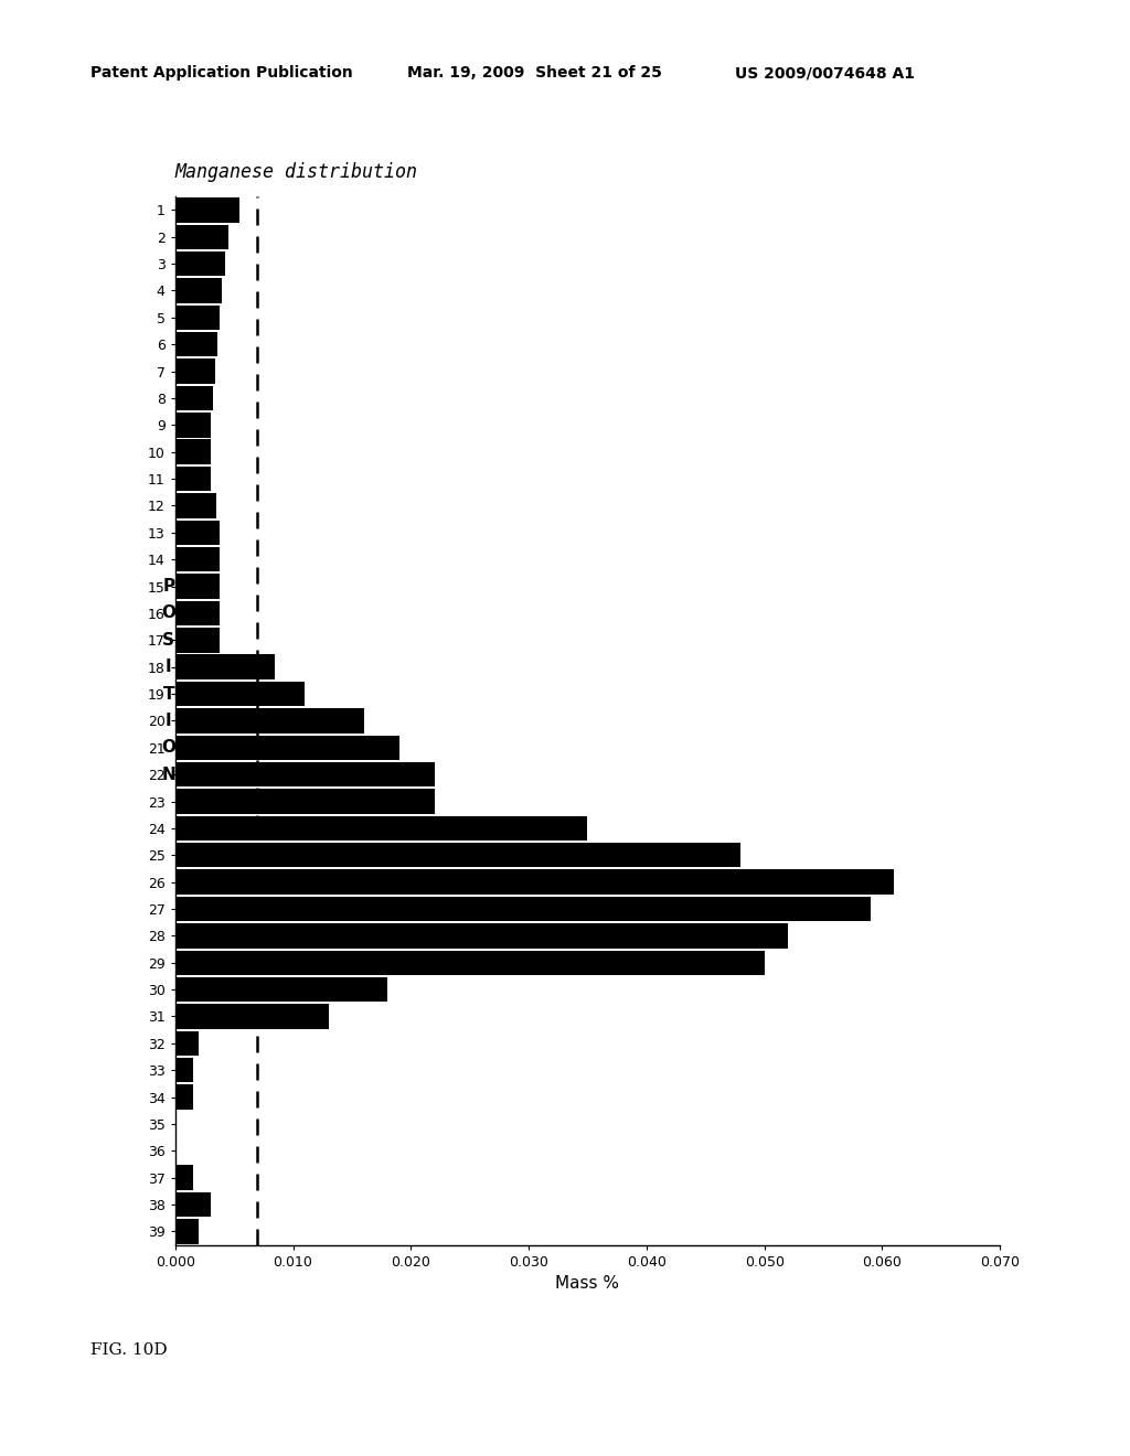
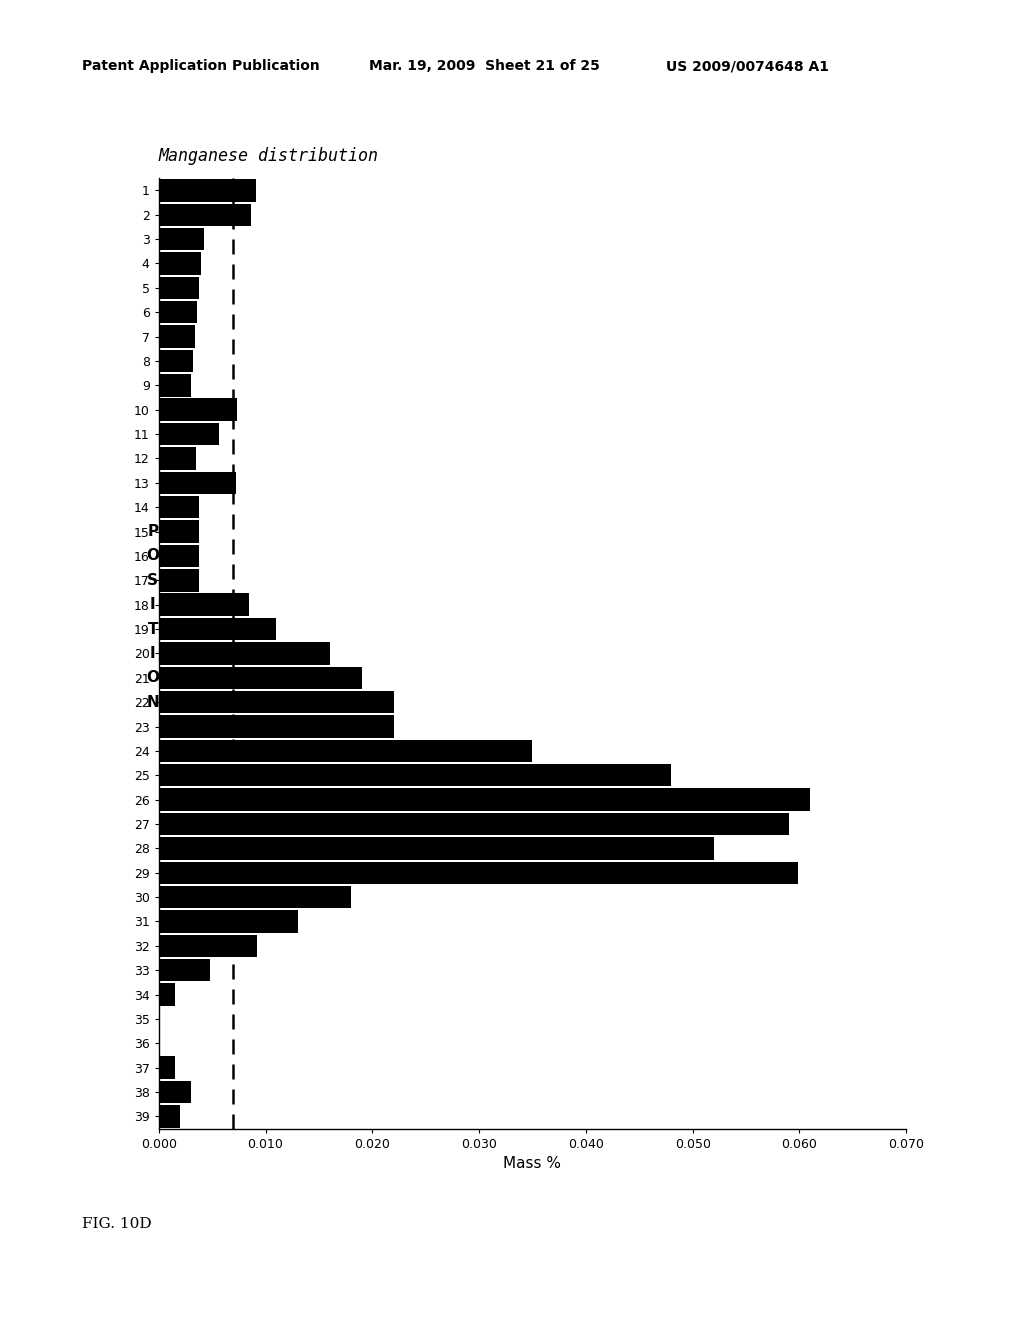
1: 0.0055 -> 0.0091
2: 0.0045 -> 0.0086
10: 0.0030 -> 0.0073
11: 0.0030 -> 0.0056
13: 0.0038 -> 0.0072
29: 0.0500 -> 0.0599
32: 0.0020 -> 0.0092
33: 0.0015 -> 0.0048
